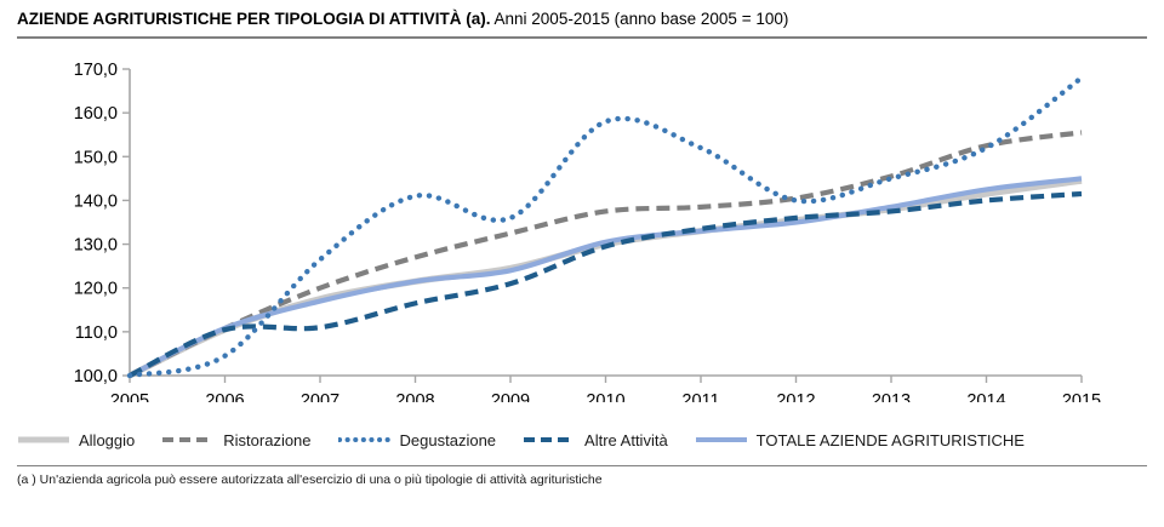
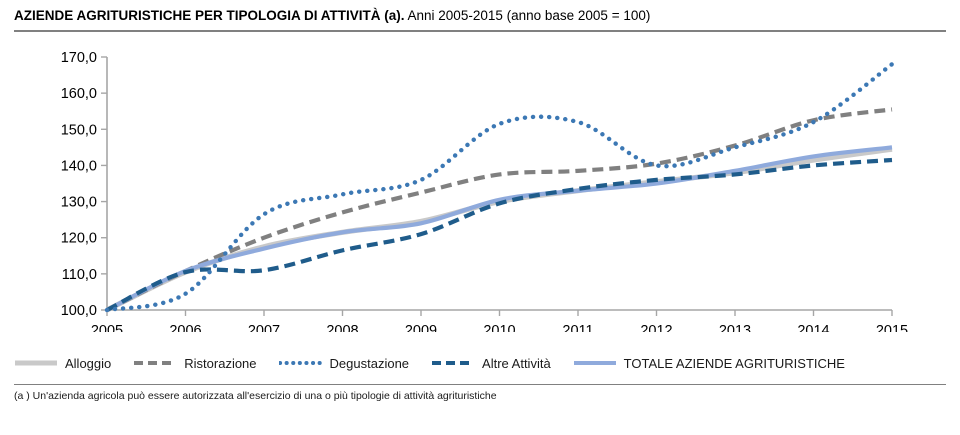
Degustazione/2008: 141 -> 132
Degustazione/2010: 158 -> 152
